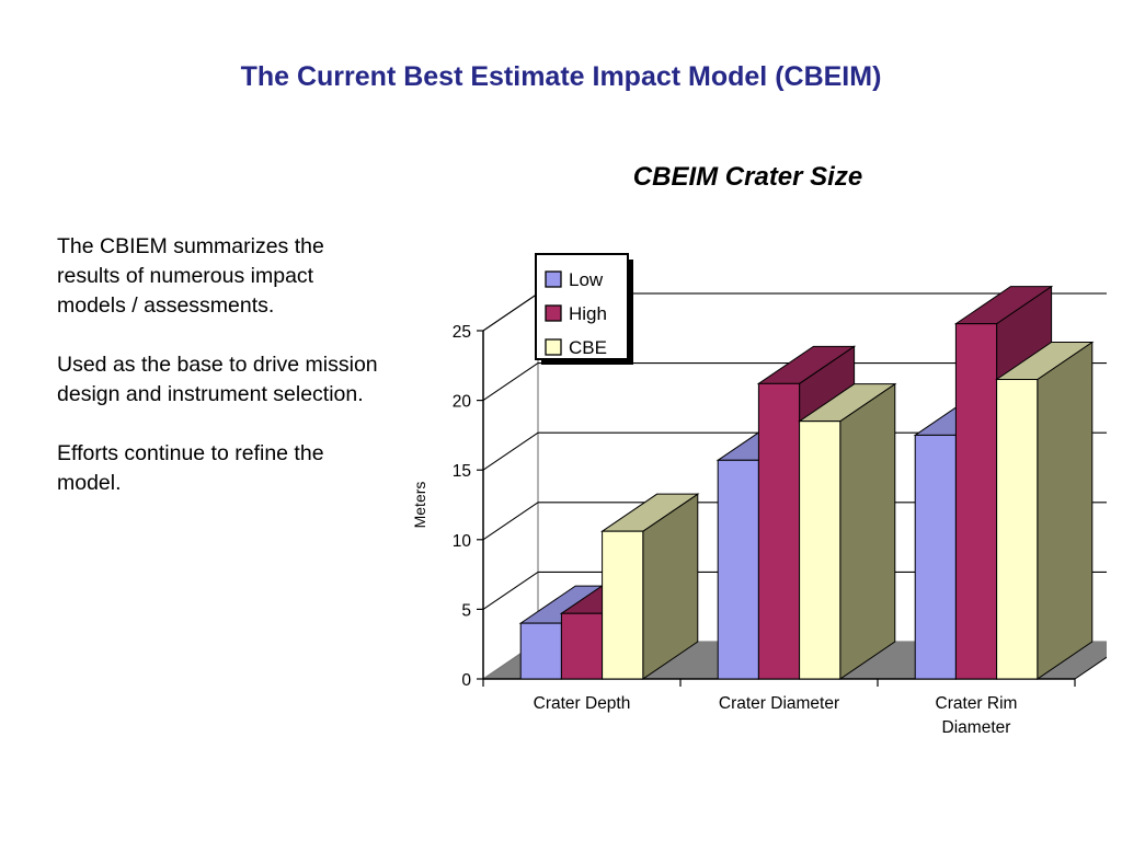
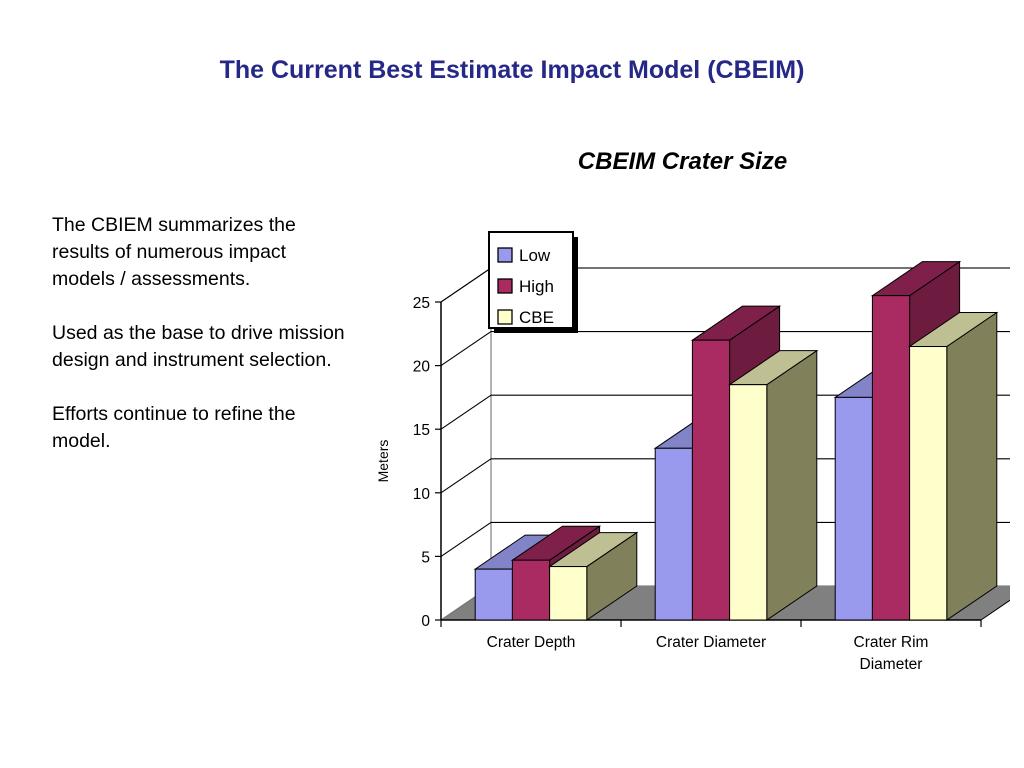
CBE/Crater Depth: 10.6 -> 4.2
Low/Crater Diameter: 15.7 -> 13.5
High/Crater Diameter: 21.2 -> 22.0
